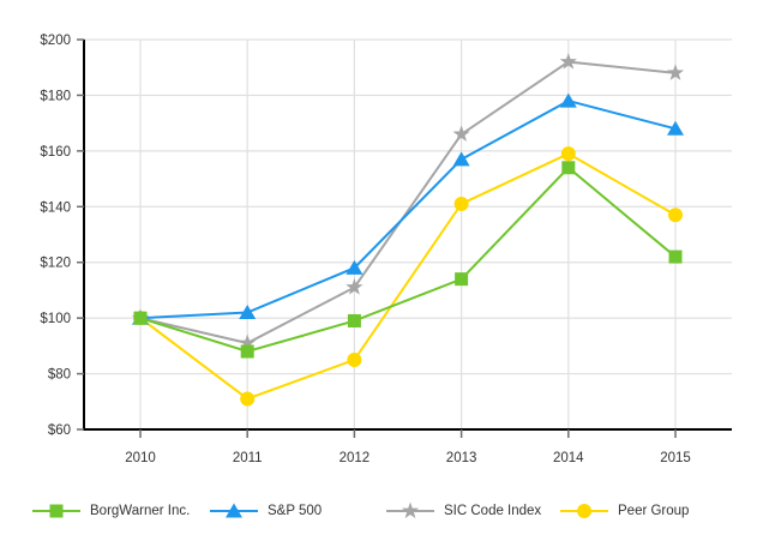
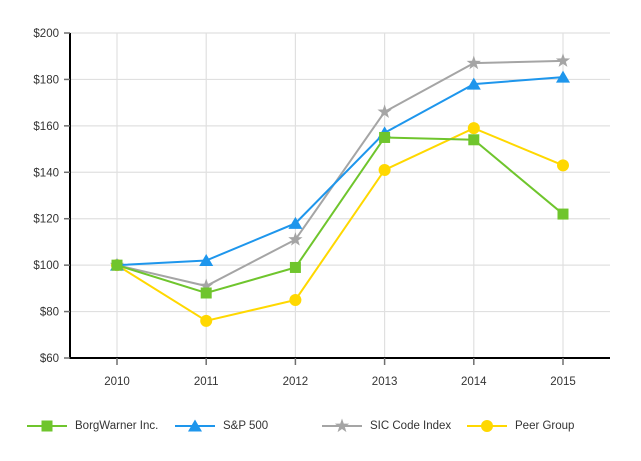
Peer Group/2011: $71 -> $76
BorgWarner Inc./2013: $114 -> $155
SIC Code Index/2014: $192 -> $187
S&P 500/2015: $168 -> $181
Peer Group/2015: $137 -> $143
